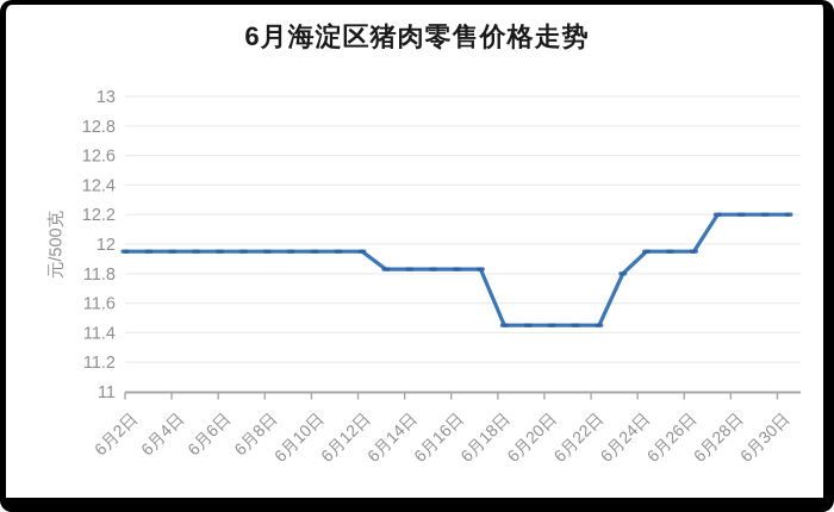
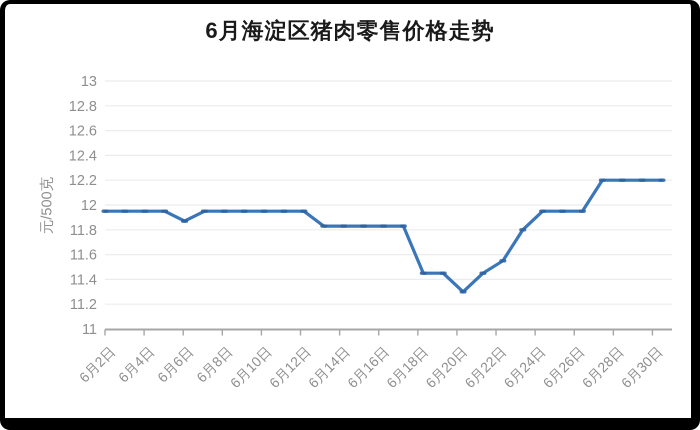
6月6日: 11.95 -> 11.87
6月20日: 11.45 -> 11.30
6月22日: 11.45 -> 11.55
